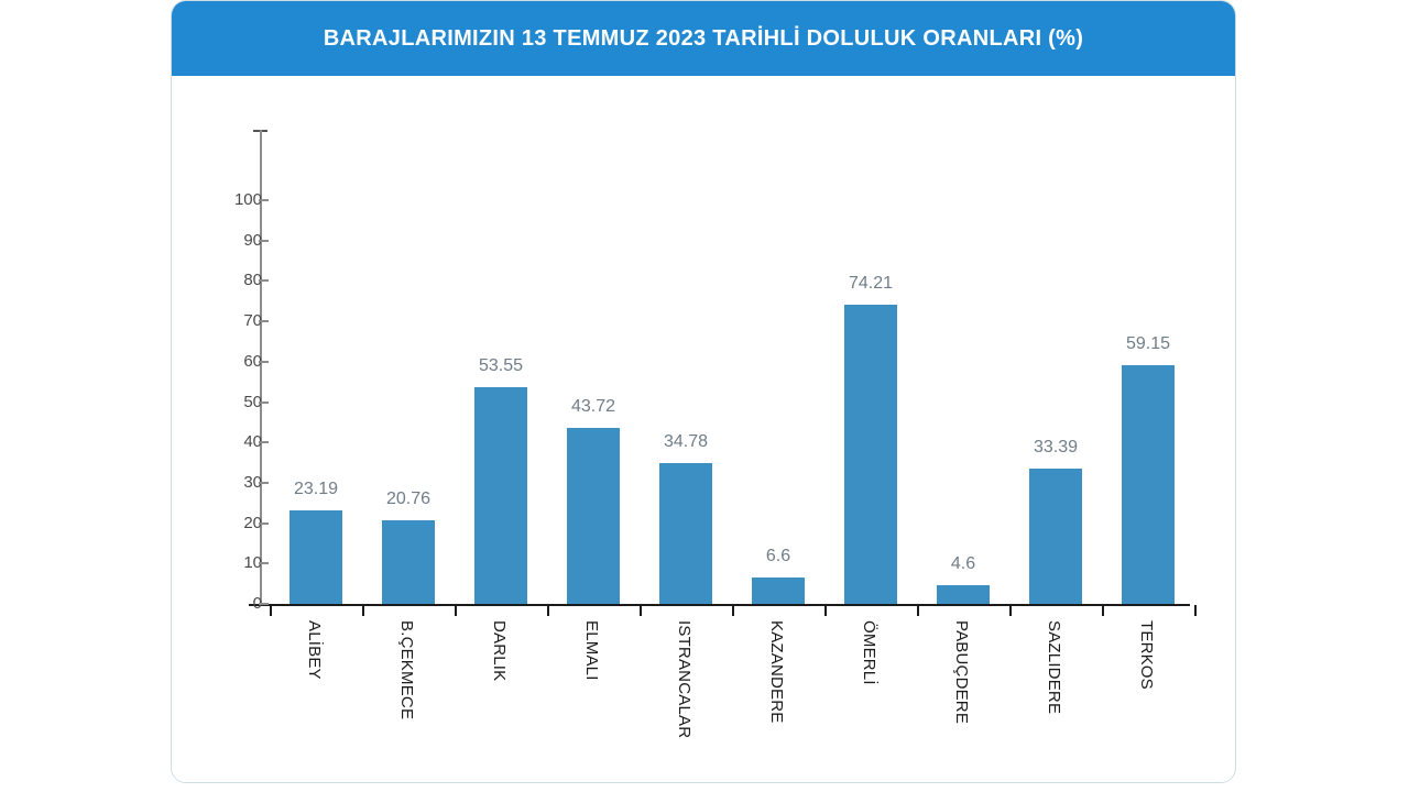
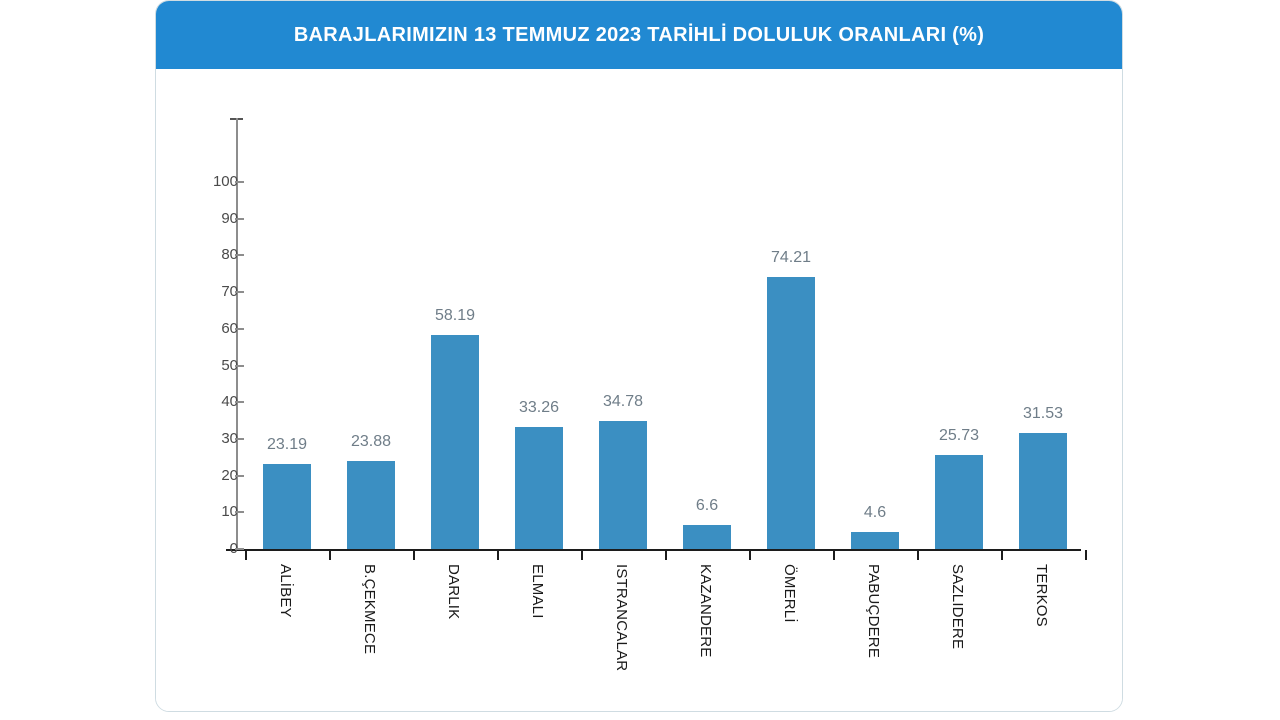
B.ÇEKMECE: 20.76 -> 23.88
DARLIK: 53.55 -> 58.19
ELMALI: 43.72 -> 33.26
SAZLIDERE: 33.39 -> 25.73
TERKOS: 59.15 -> 31.53
